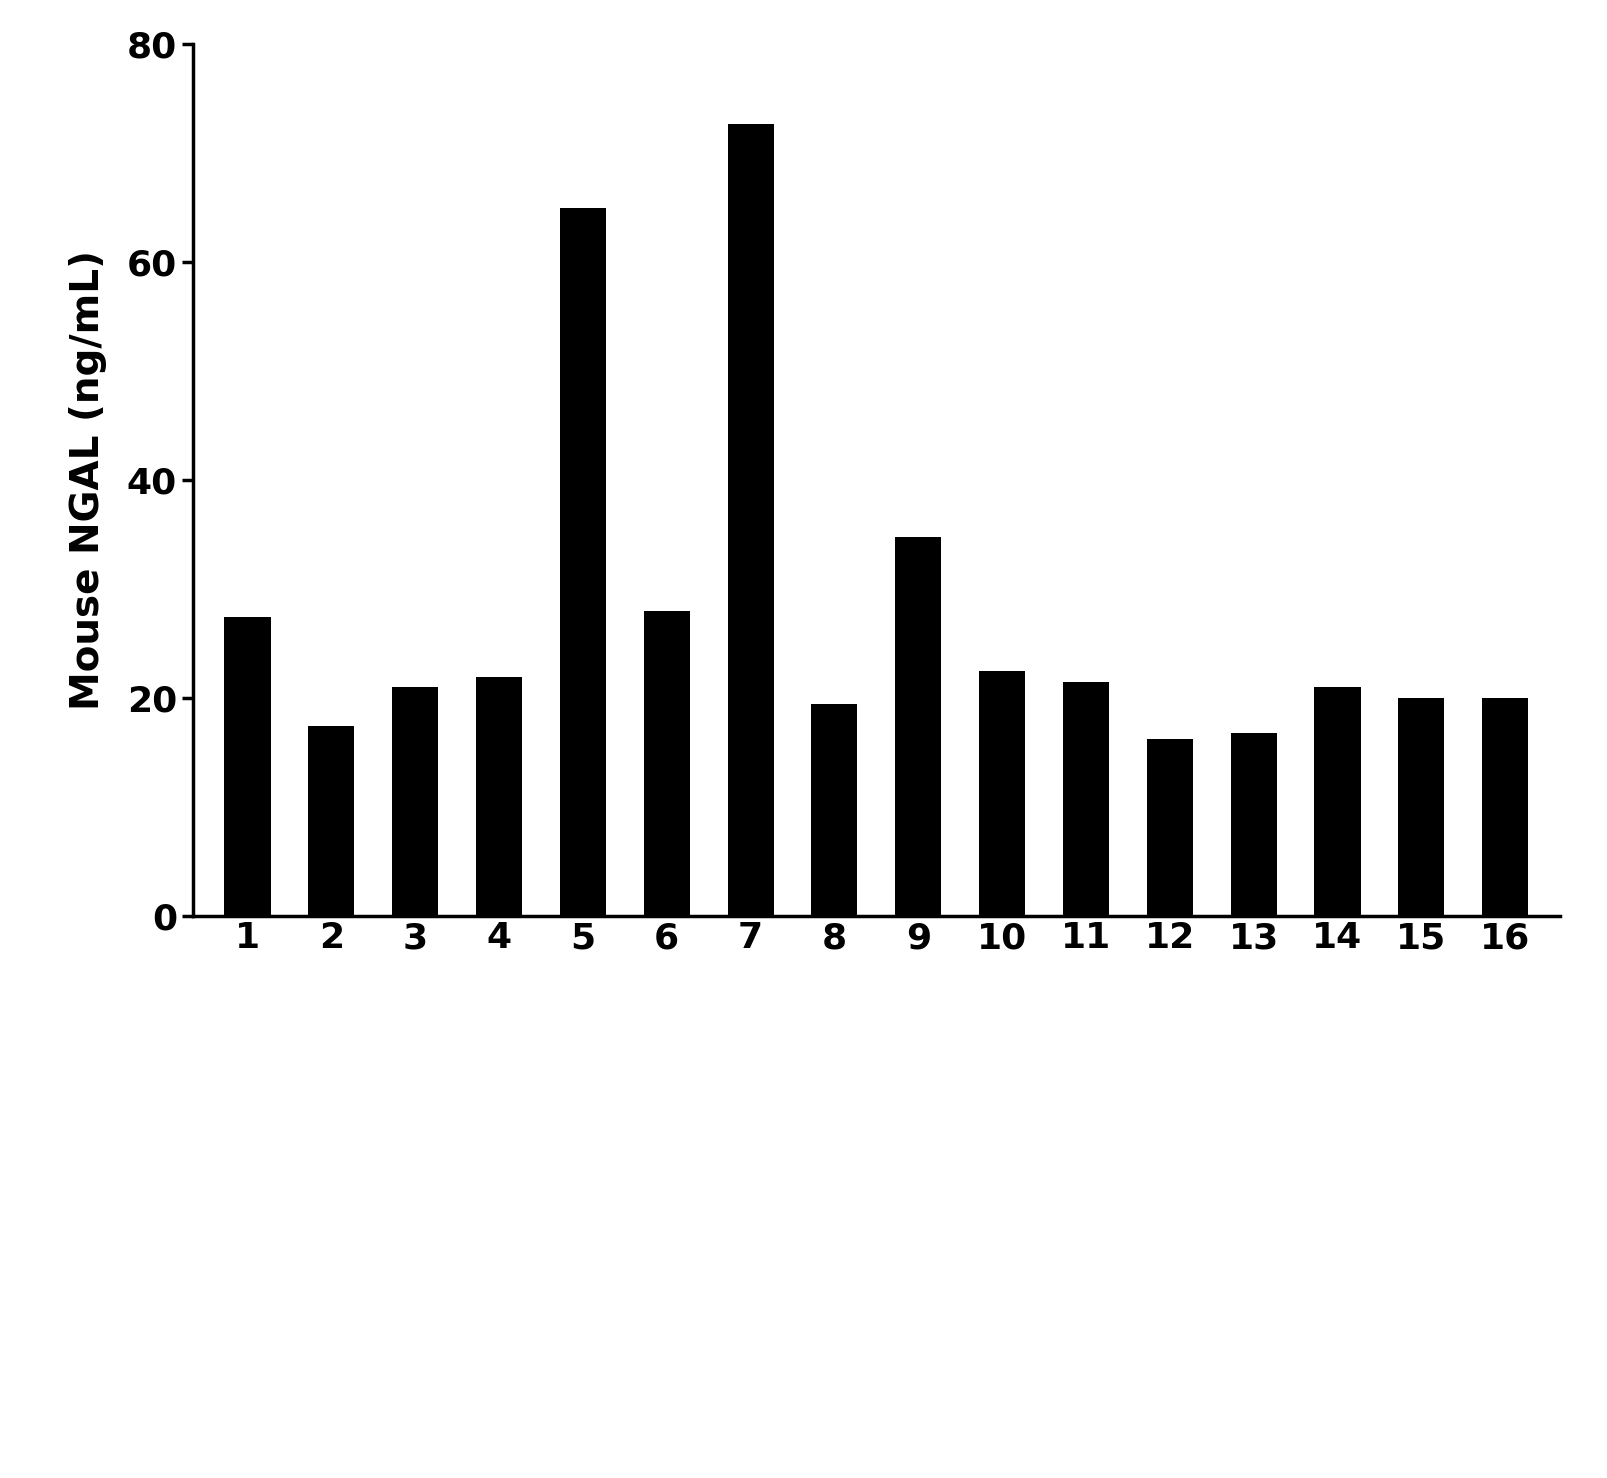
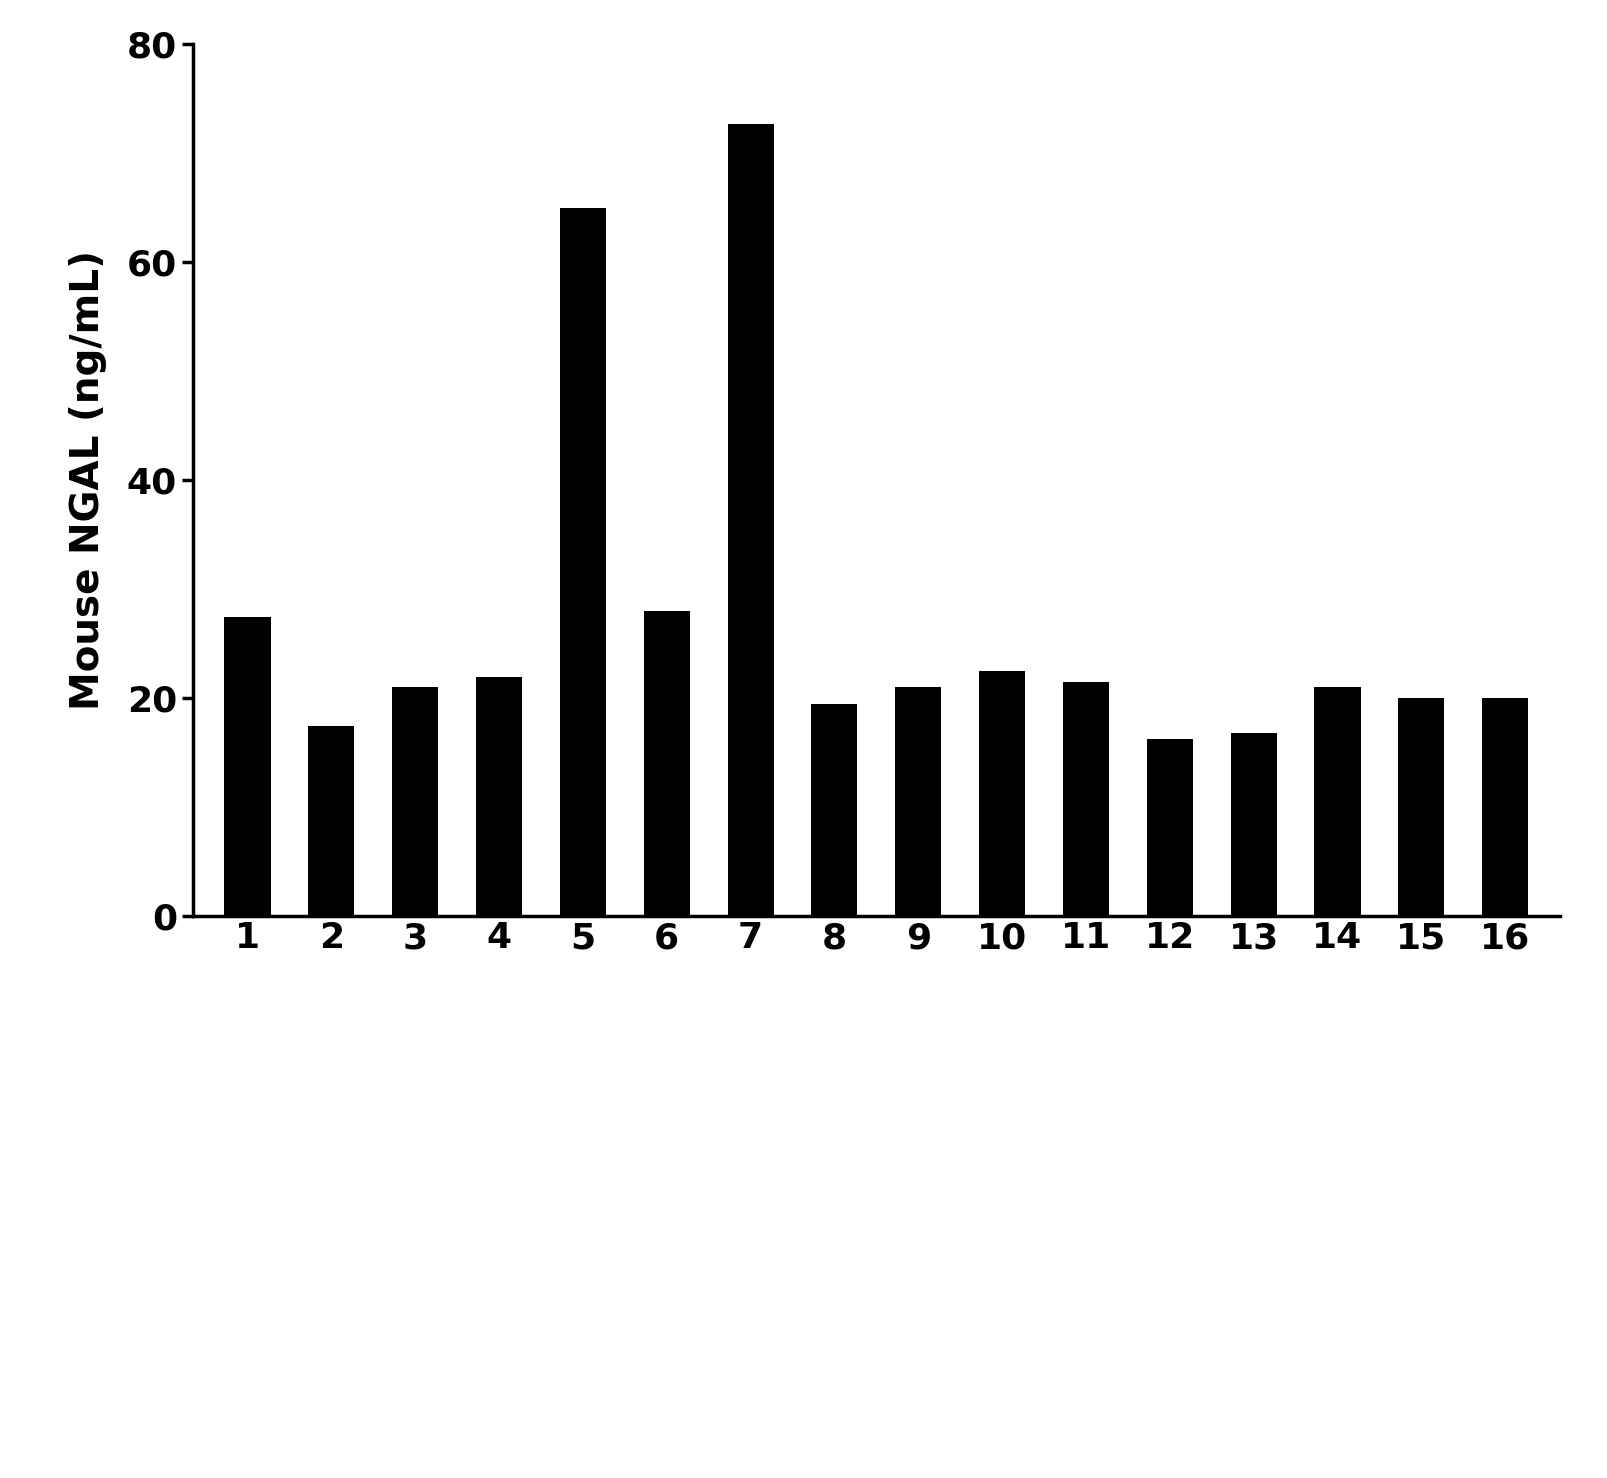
9: 34.8 -> 21.0
